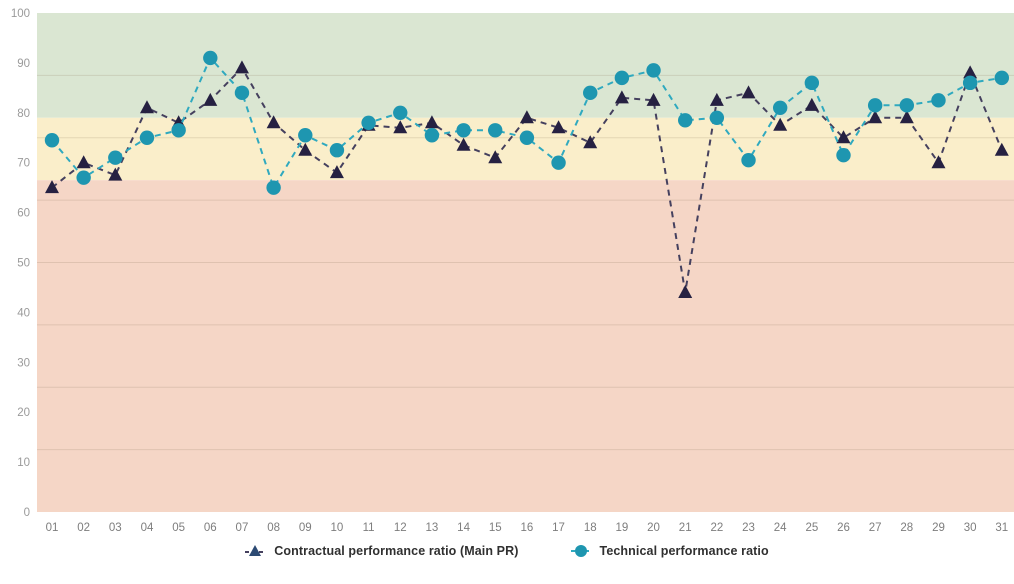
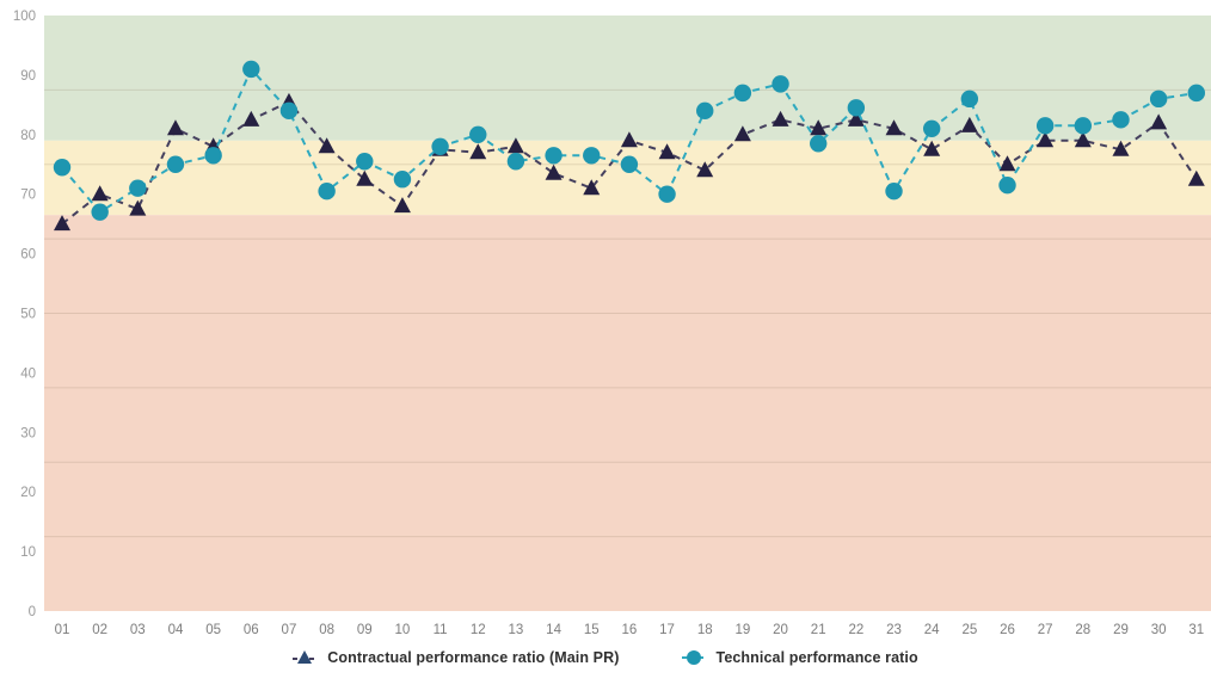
Contractual performance ratio (Main PR)/07: 89 -> 86
Technical performance ratio/08: 65 -> 70
Contractual performance ratio (Main PR)/19: 83 -> 80
Contractual performance ratio (Main PR)/21: 44 -> 81
Technical performance ratio/22: 79 -> 84
Contractual performance ratio (Main PR)/23: 84 -> 81
Contractual performance ratio (Main PR)/29: 70 -> 78
Contractual performance ratio (Main PR)/30: 88 -> 82
